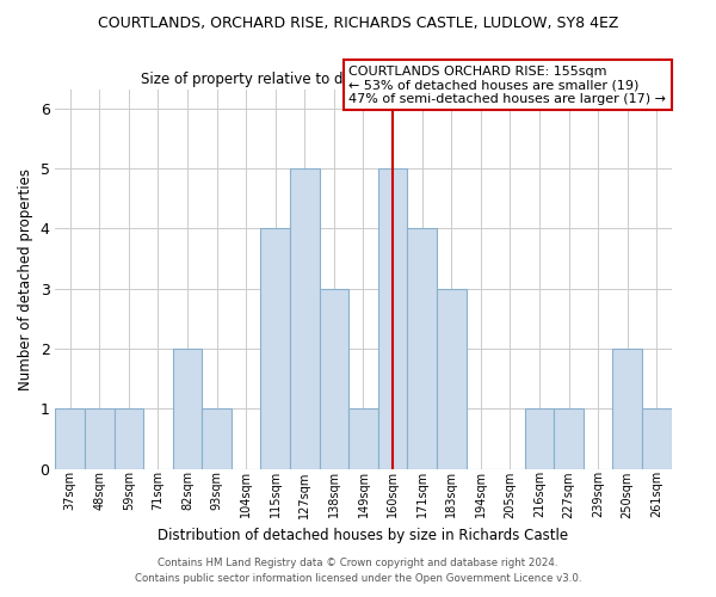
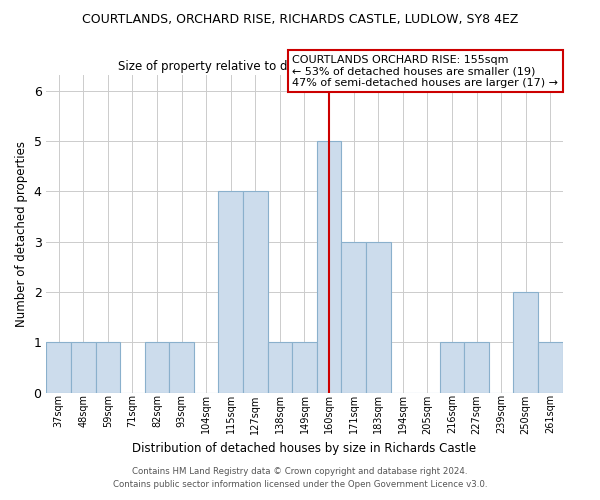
82sqm: 2 -> 1
127sqm: 5 -> 4
138sqm: 3 -> 1
171sqm: 4 -> 3
